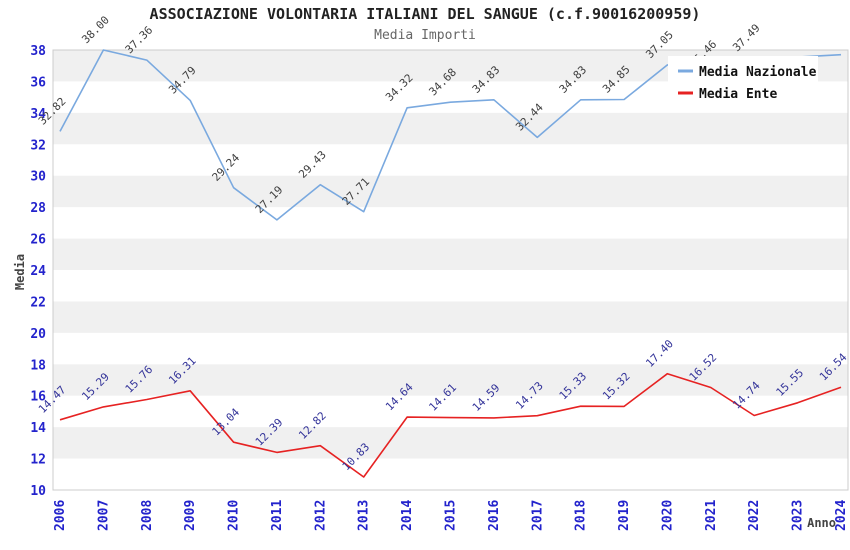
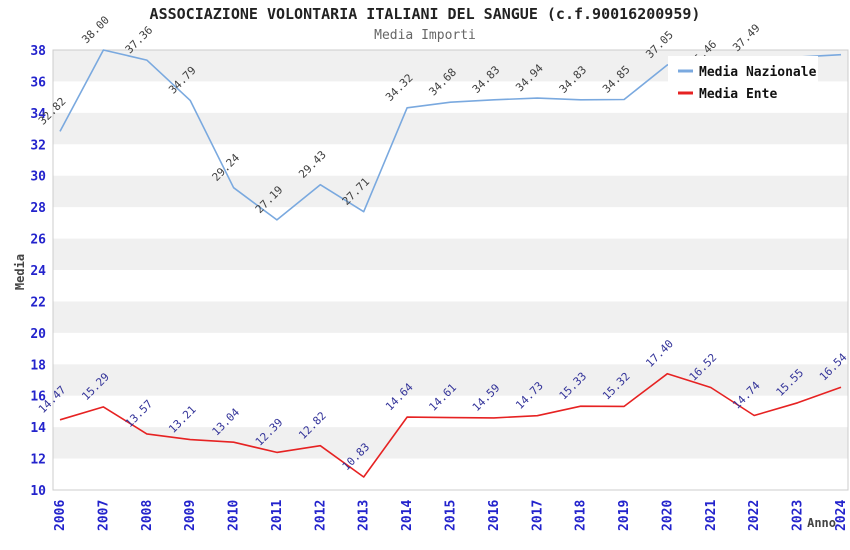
Media Ente/2008: 15.76 -> 13.57
Media Ente/2009: 16.31 -> 13.21
Media Nazionale/2017: 32.44 -> 34.94
